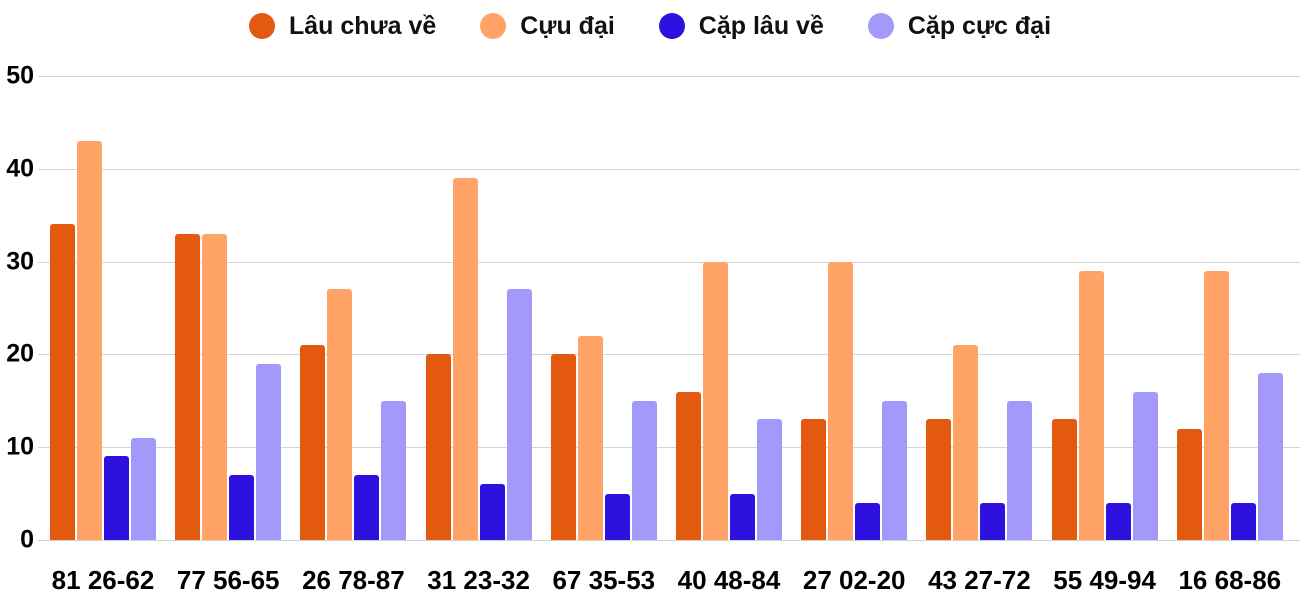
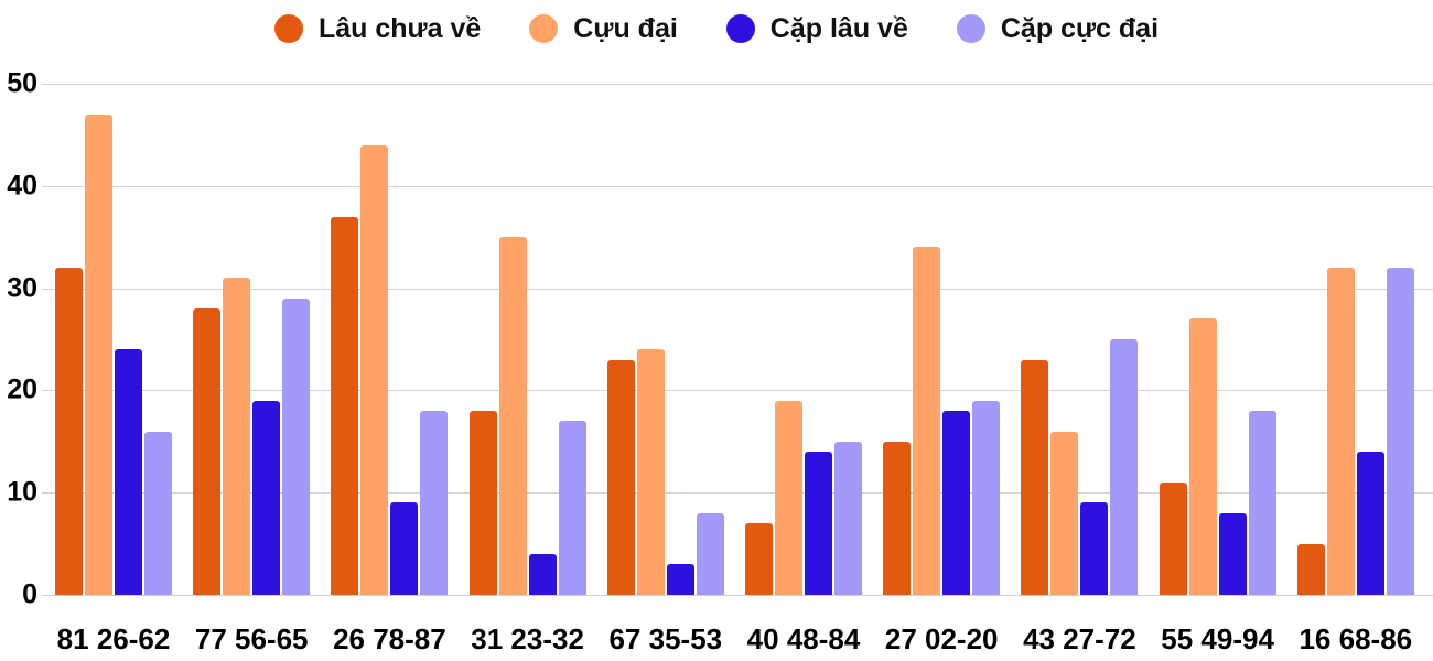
Lâu chưa về/81 26-62: 34 -> 32
Cựu đại/81 26-62: 43 -> 47
Cặp lâu về/81 26-62: 9 -> 24
Cặp cực đại/81 26-62: 11 -> 16
Lâu chưa về/77 56-65: 33 -> 28
Cựu đại/77 56-65: 33 -> 31
Cặp lâu về/77 56-65: 7 -> 19
Cặp cực đại/77 56-65: 19 -> 29
Lâu chưa về/26 78-87: 21 -> 37
Cựu đại/26 78-87: 27 -> 44
Cặp lâu về/26 78-87: 7 -> 9
Cặp cực đại/26 78-87: 15 -> 18
Lâu chưa về/31 23-32: 20 -> 18
Cựu đại/31 23-32: 39 -> 35
Cặp lâu về/31 23-32: 6 -> 4
Cặp cực đại/31 23-32: 27 -> 17
Lâu chưa về/67 35-53: 20 -> 23
Cựu đại/67 35-53: 22 -> 24
Cặp lâu về/67 35-53: 5 -> 3
Cặp cực đại/67 35-53: 15 -> 8
Lâu chưa về/40 48-84: 16 -> 7
Cựu đại/40 48-84: 30 -> 19
Cặp lâu về/40 48-84: 5 -> 14
Cặp cực đại/40 48-84: 13 -> 15
Lâu chưa về/27 02-20: 13 -> 15
Cựu đại/27 02-20: 30 -> 34
Cặp lâu về/27 02-20: 4 -> 18
Cặp cực đại/27 02-20: 15 -> 19
Lâu chưa về/43 27-72: 13 -> 23
Cựu đại/43 27-72: 21 -> 16
Cặp lâu về/43 27-72: 4 -> 9
Cặp cực đại/43 27-72: 15 -> 25
Lâu chưa về/55 49-94: 13 -> 11
Cựu đại/55 49-94: 29 -> 27
Cặp lâu về/55 49-94: 4 -> 8
Cặp cực đại/55 49-94: 16 -> 18
Lâu chưa về/16 68-86: 12 -> 5
Cựu đại/16 68-86: 29 -> 32
Cặp lâu về/16 68-86: 4 -> 14
Cặp cực đại/16 68-86: 18 -> 32
